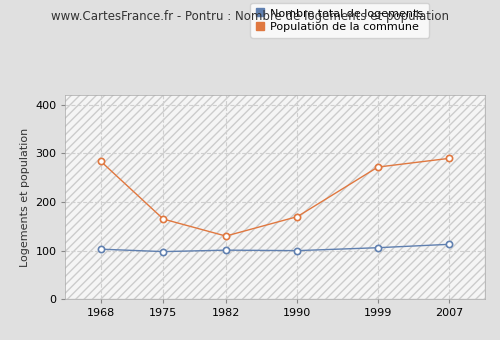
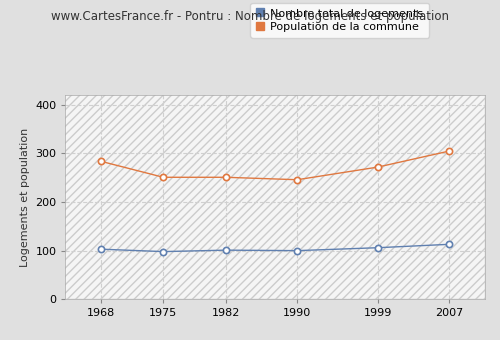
Population de la commune/1975: 165 -> 251
Population de la commune/1982: 130 -> 251
Population de la commune/1990: 170 -> 246
Population de la commune/2007: 290 -> 305
